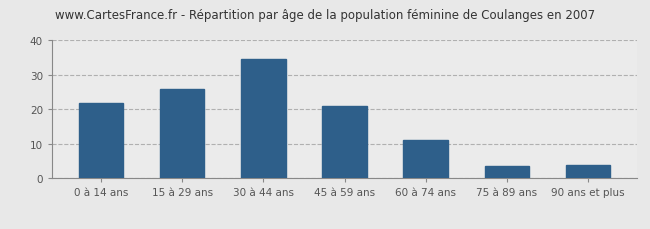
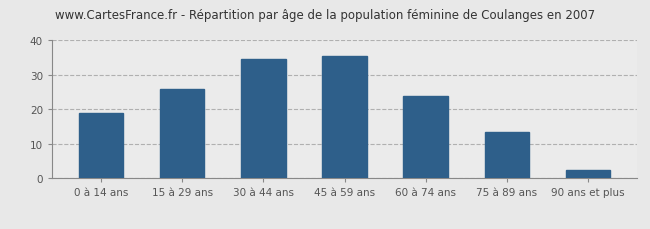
0 à 14 ans: 22.0 -> 19.0
45 à 59 ans: 21.0 -> 35.5
60 à 74 ans: 11.0 -> 24.0
75 à 89 ans: 3.5 -> 13.5
90 ans et plus: 4.0 -> 2.5
